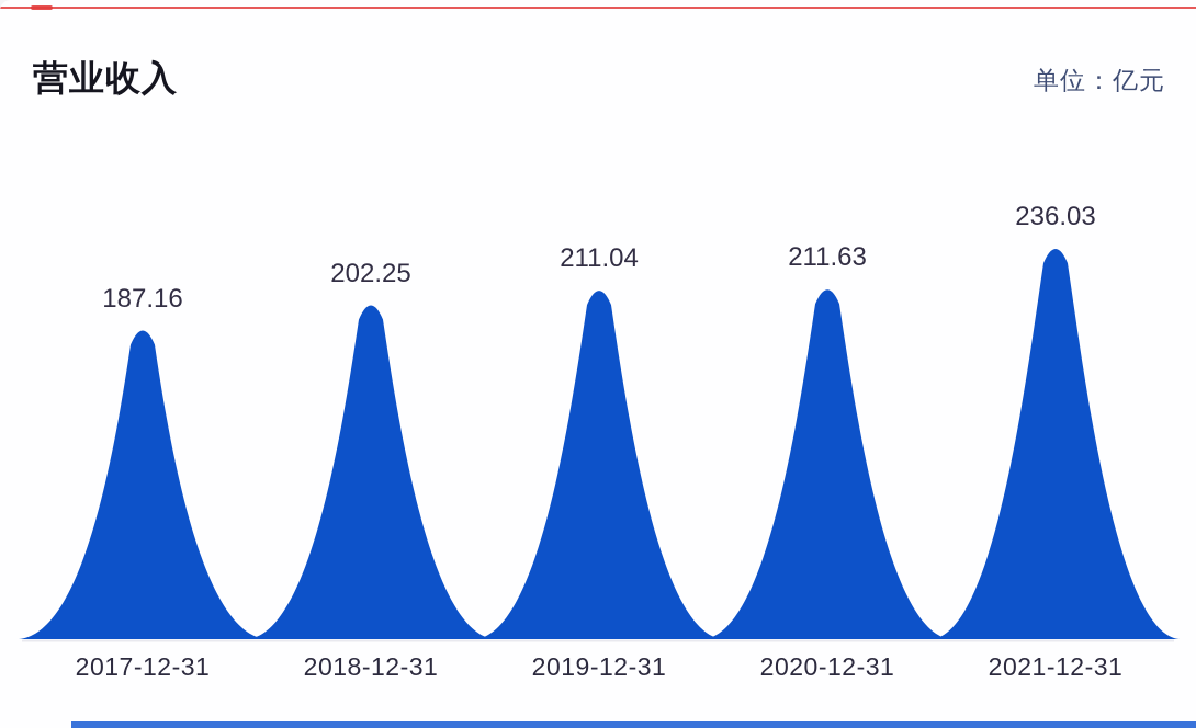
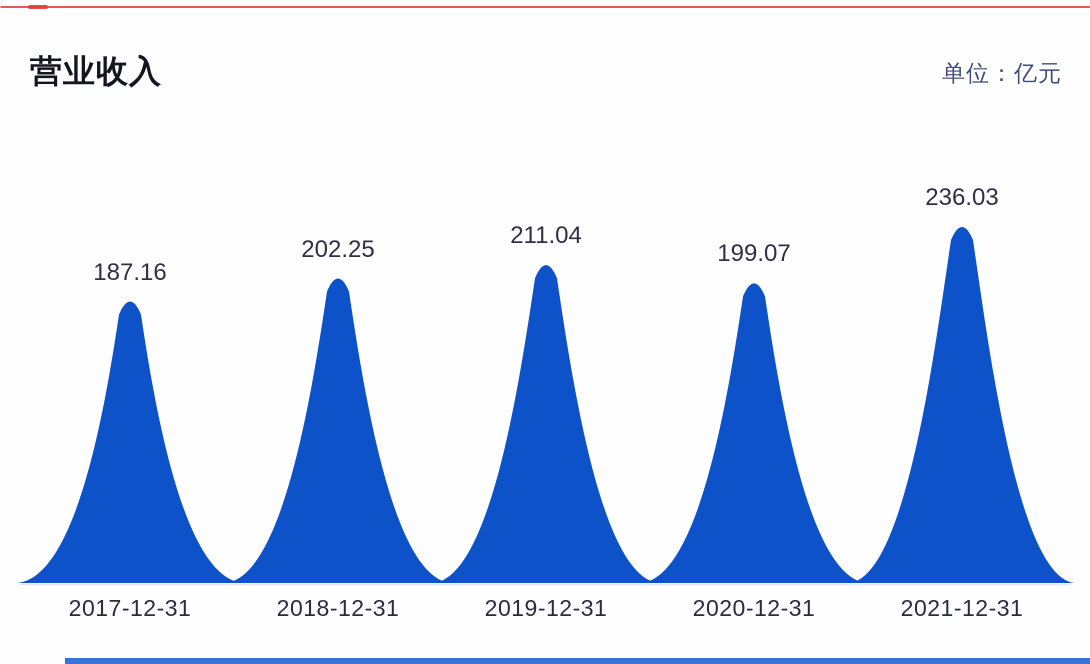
2020-12-31: 211.63 -> 199.07
